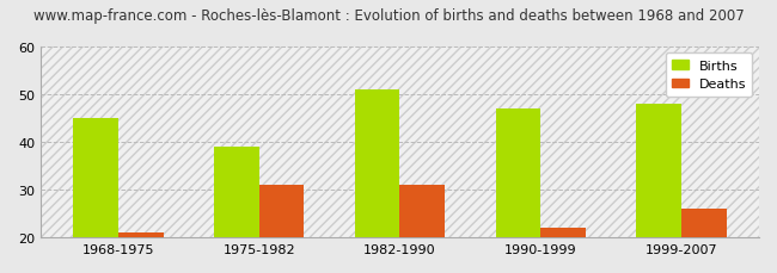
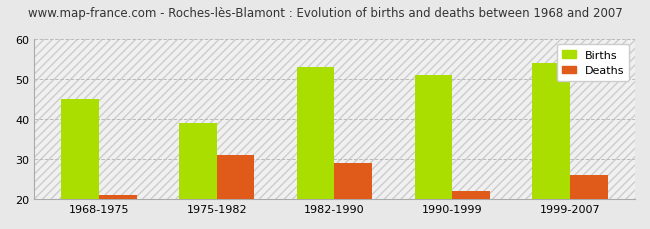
Births/1982-1990: 51 -> 53
Deaths/1982-1990: 31 -> 29
Births/1990-1999: 47 -> 51
Births/1999-2007: 48 -> 54
